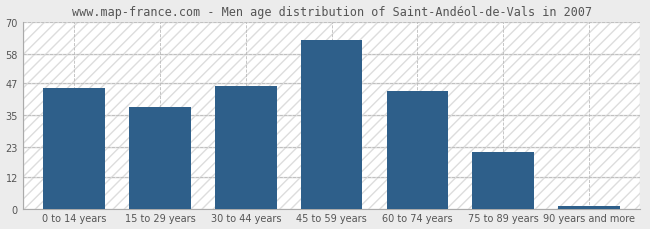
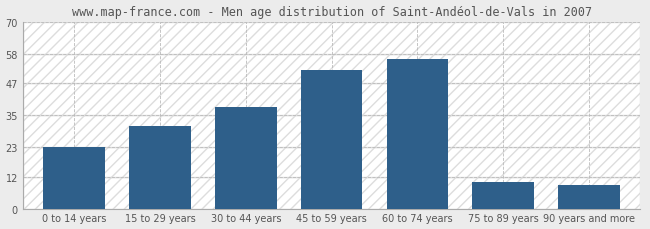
0 to 14 years: 45 -> 23
15 to 29 years: 38 -> 31
30 to 44 years: 46 -> 38
45 to 59 years: 63 -> 52
60 to 74 years: 44 -> 56
75 to 89 years: 21 -> 10
90 years and more: 1 -> 9
